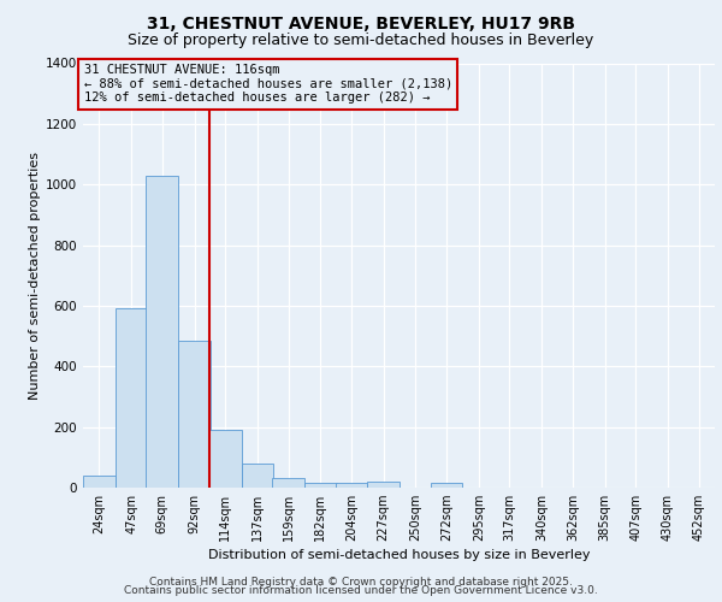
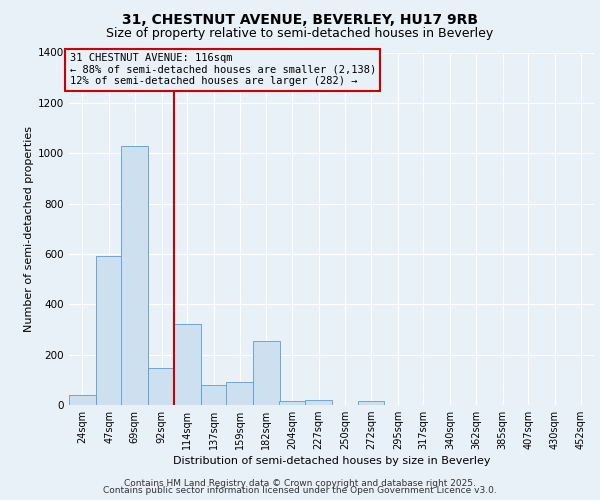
92sqm: 485 -> 145
114sqm: 190 -> 320
159sqm: 30 -> 90
182sqm: 15 -> 255
